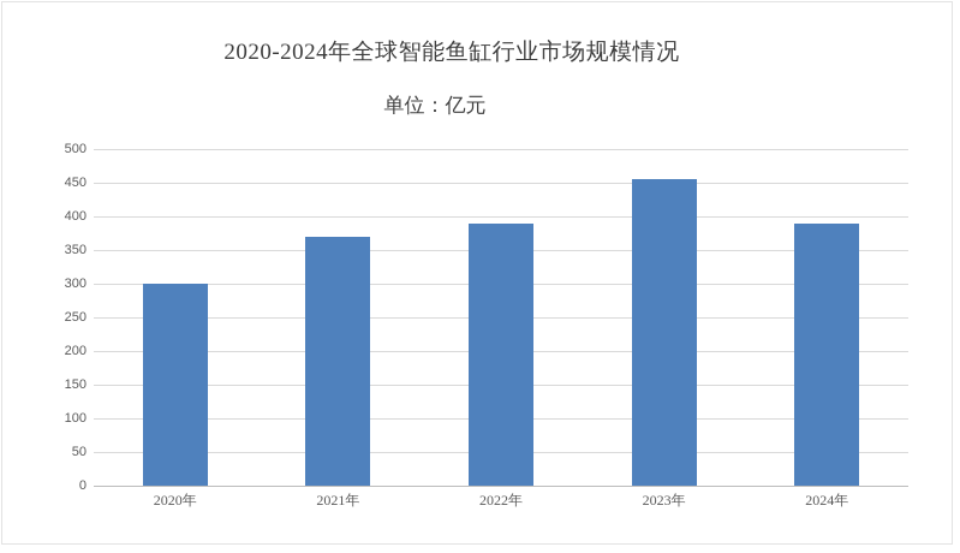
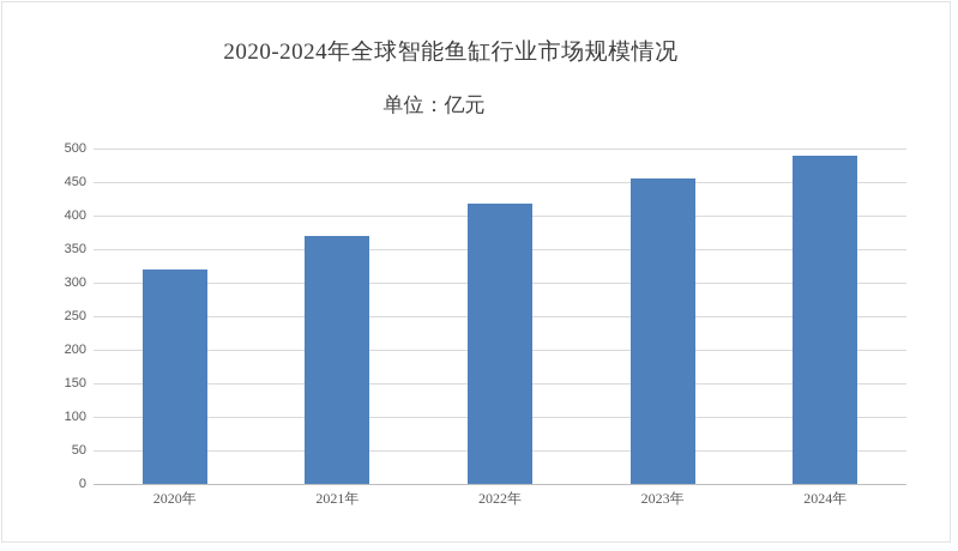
2020年: 300 -> 320
2022年: 390 -> 420
2024年: 390 -> 490
